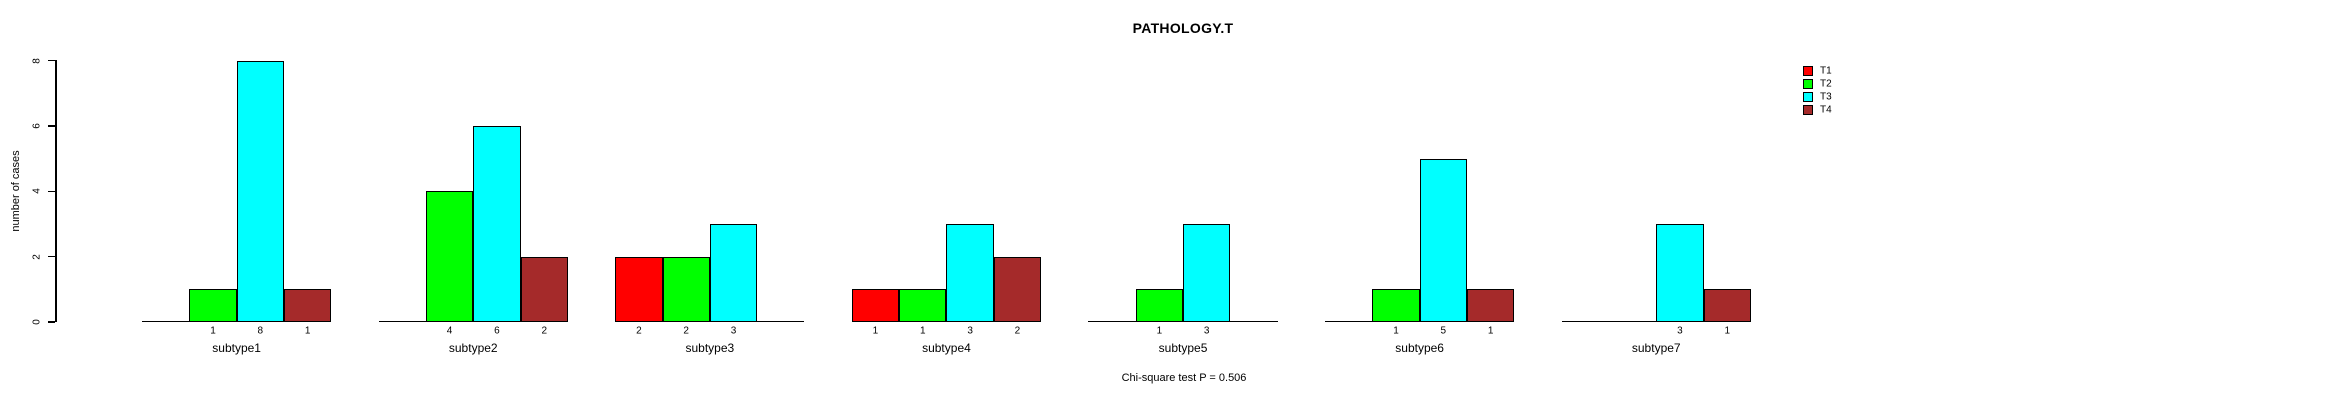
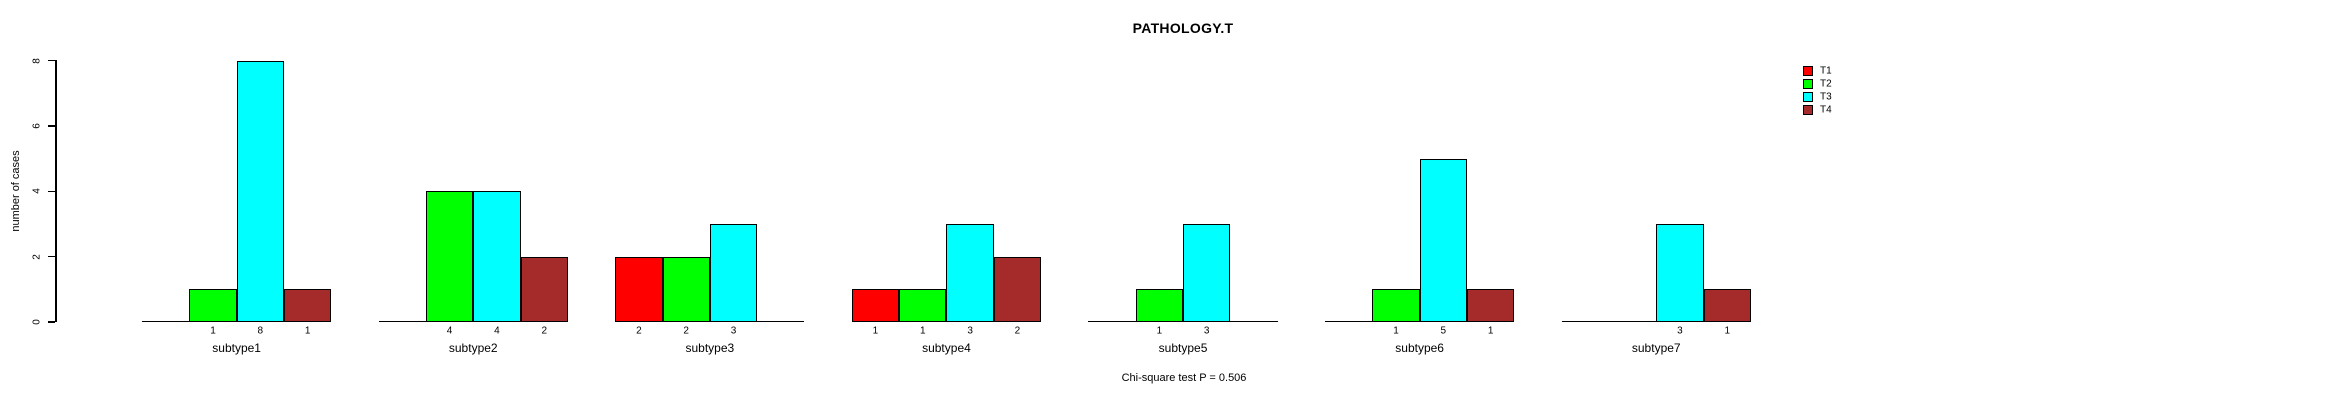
T3/subtype2: 6 -> 4
